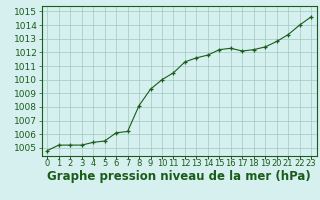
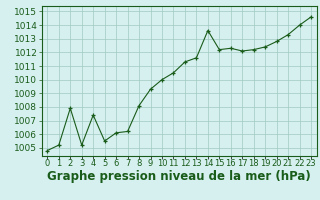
2: 1005.2 -> 1007.9
4: 1005.4 -> 1007.4
14: 1011.8 -> 1013.6
